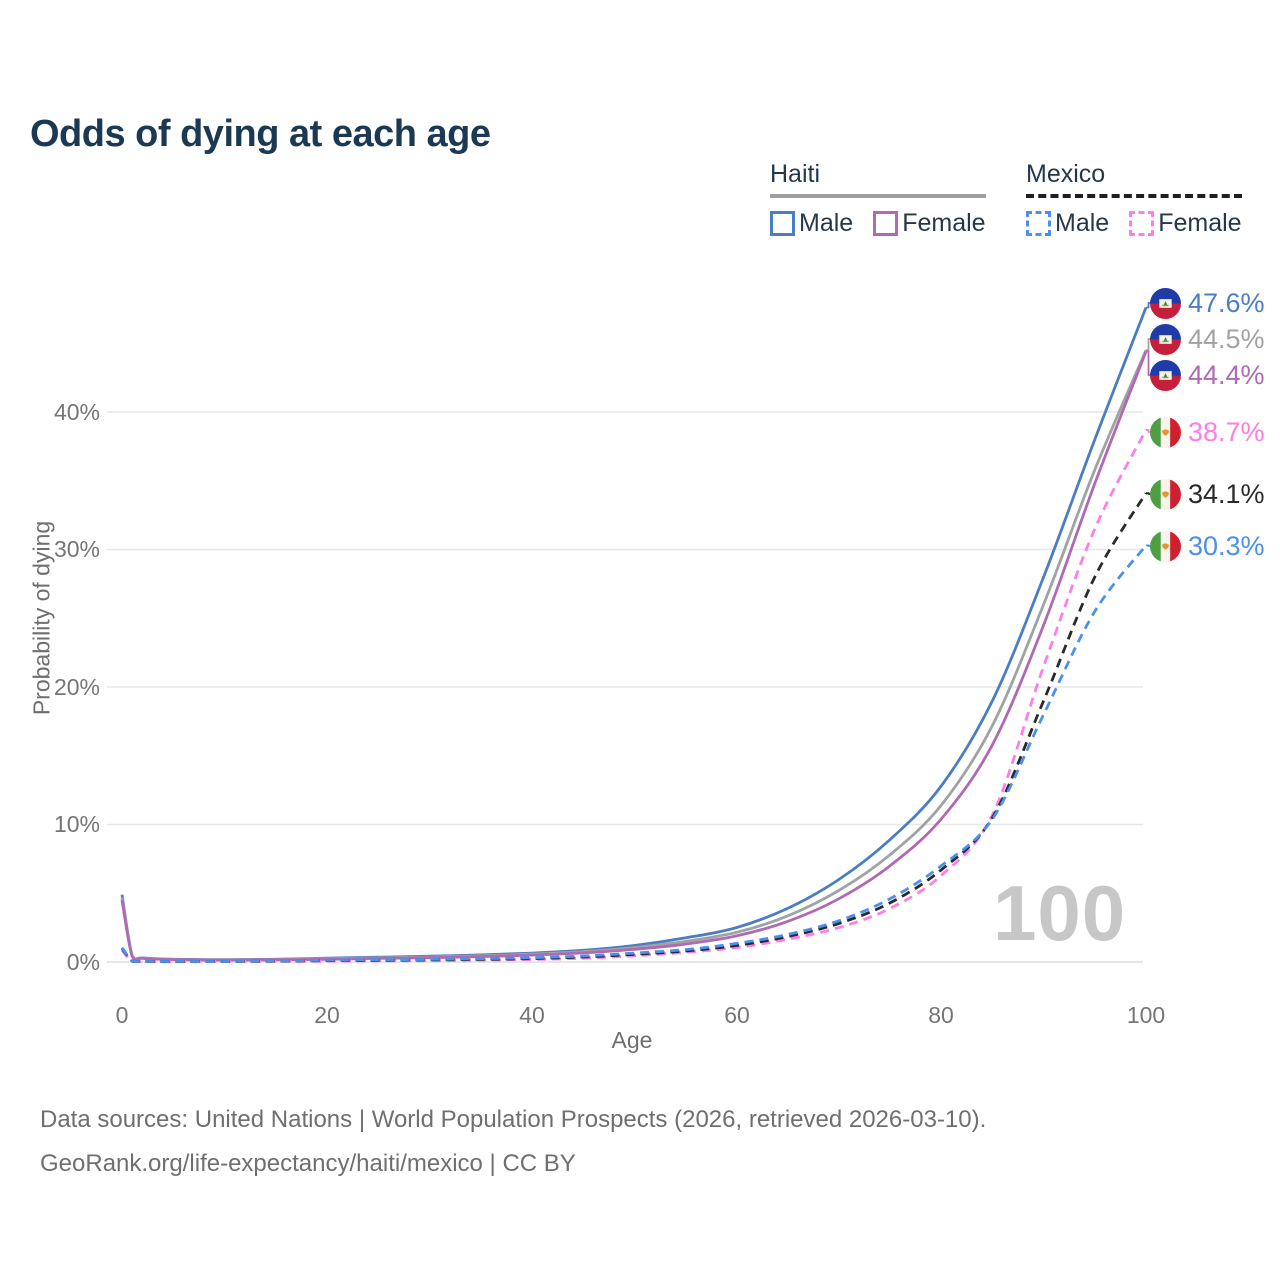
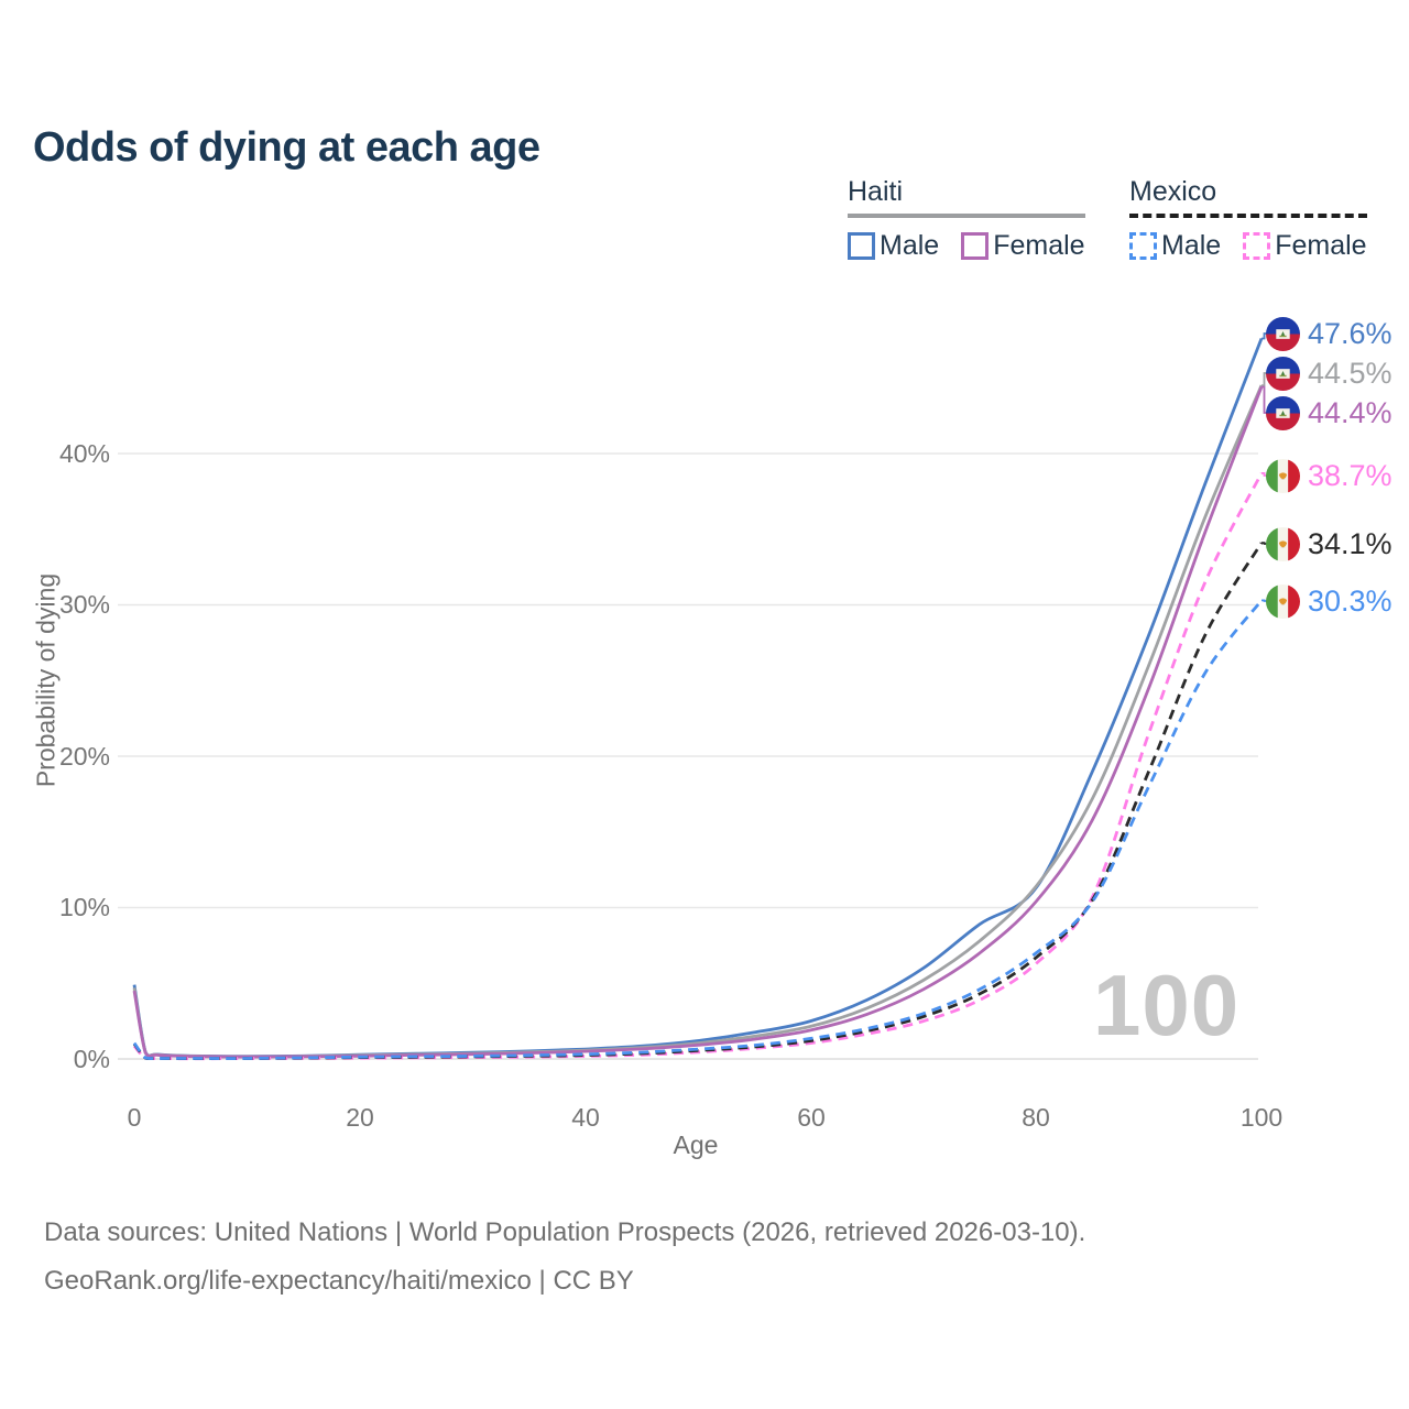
Haiti Male/80: 12.8% -> 11.3%
